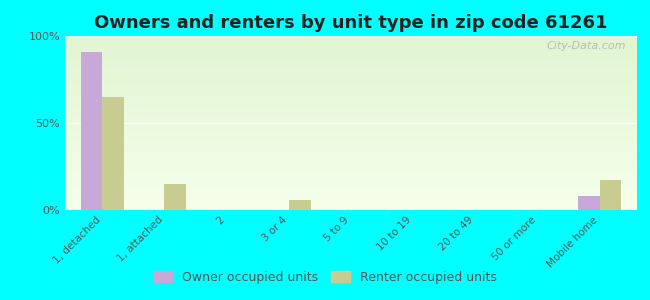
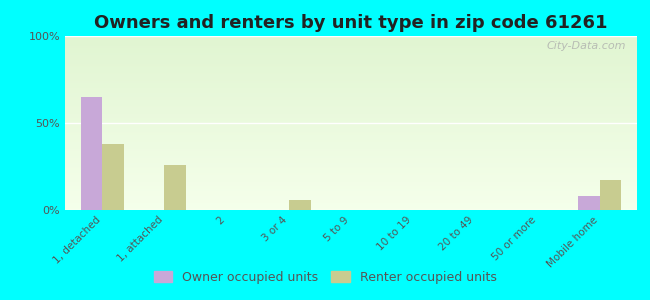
Owner occupied units/1, detached: 91% -> 65%
Renter occupied units/1, detached: 65% -> 38%
Renter occupied units/1, attached: 15% -> 26%
